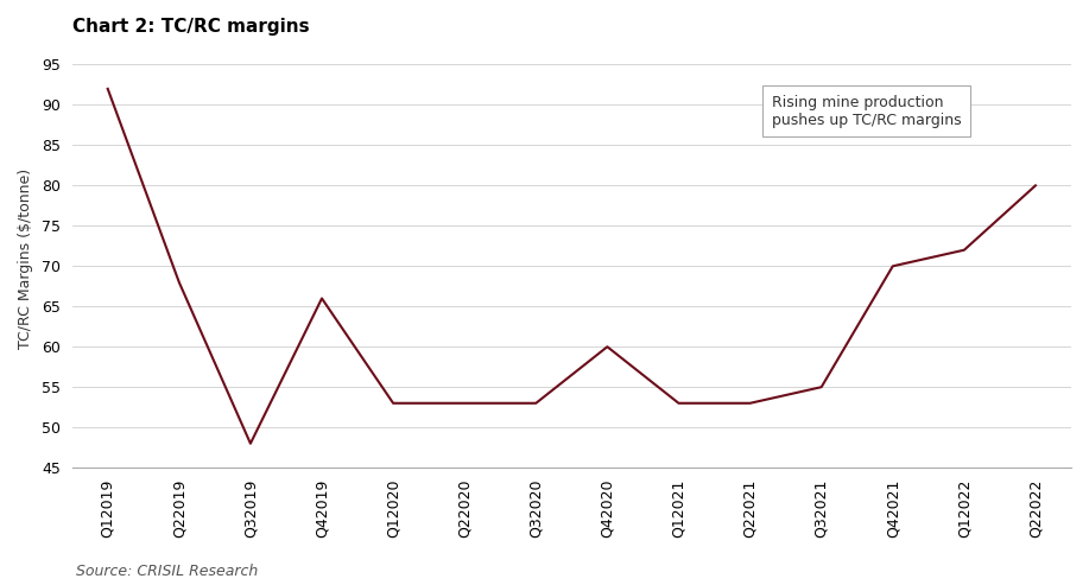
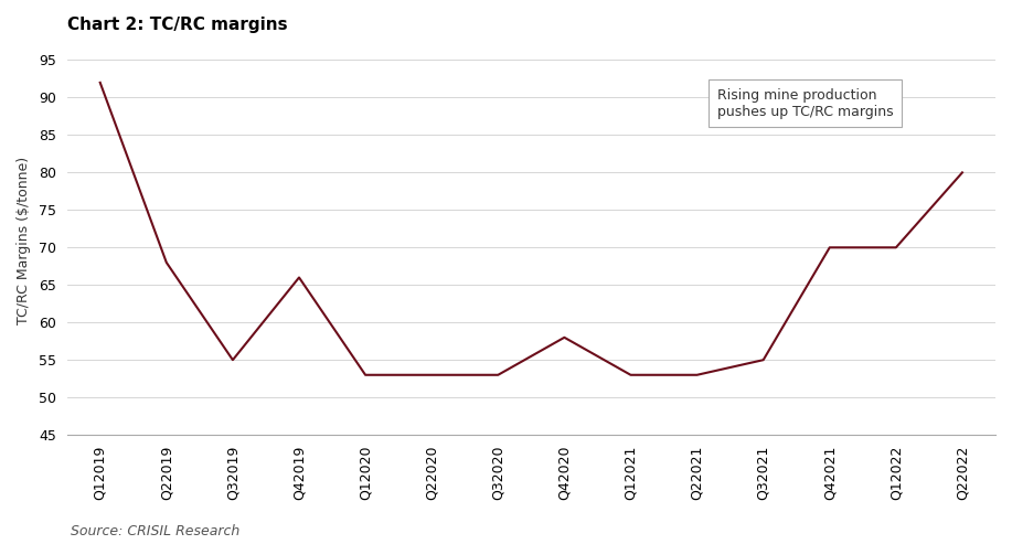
Q32019: 48 -> 55
Q42020: 60 -> 58
Q12022: 72 -> 70
